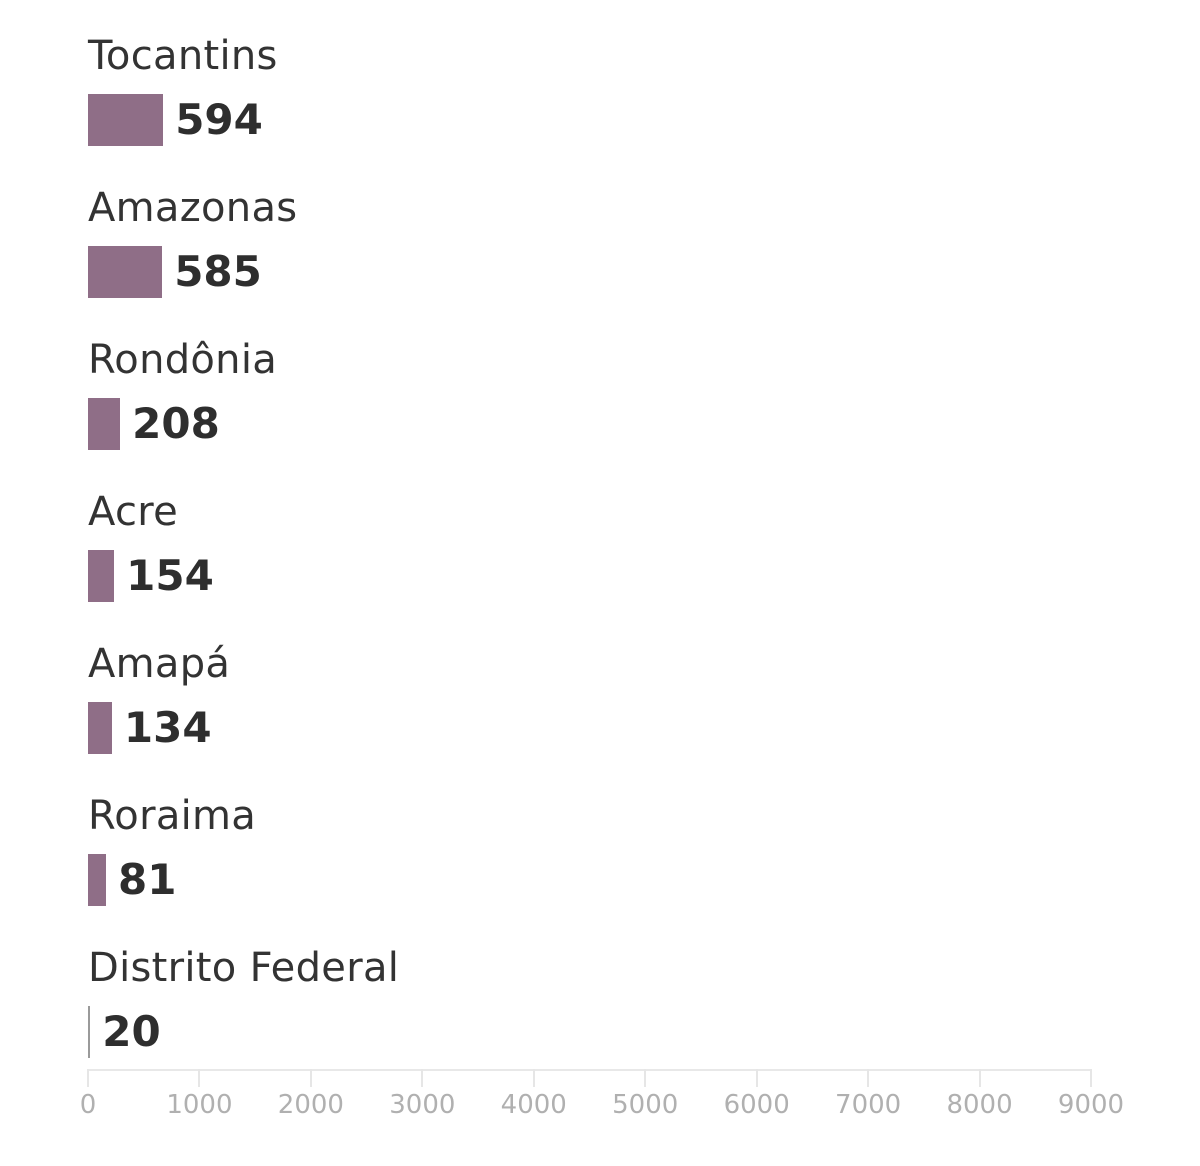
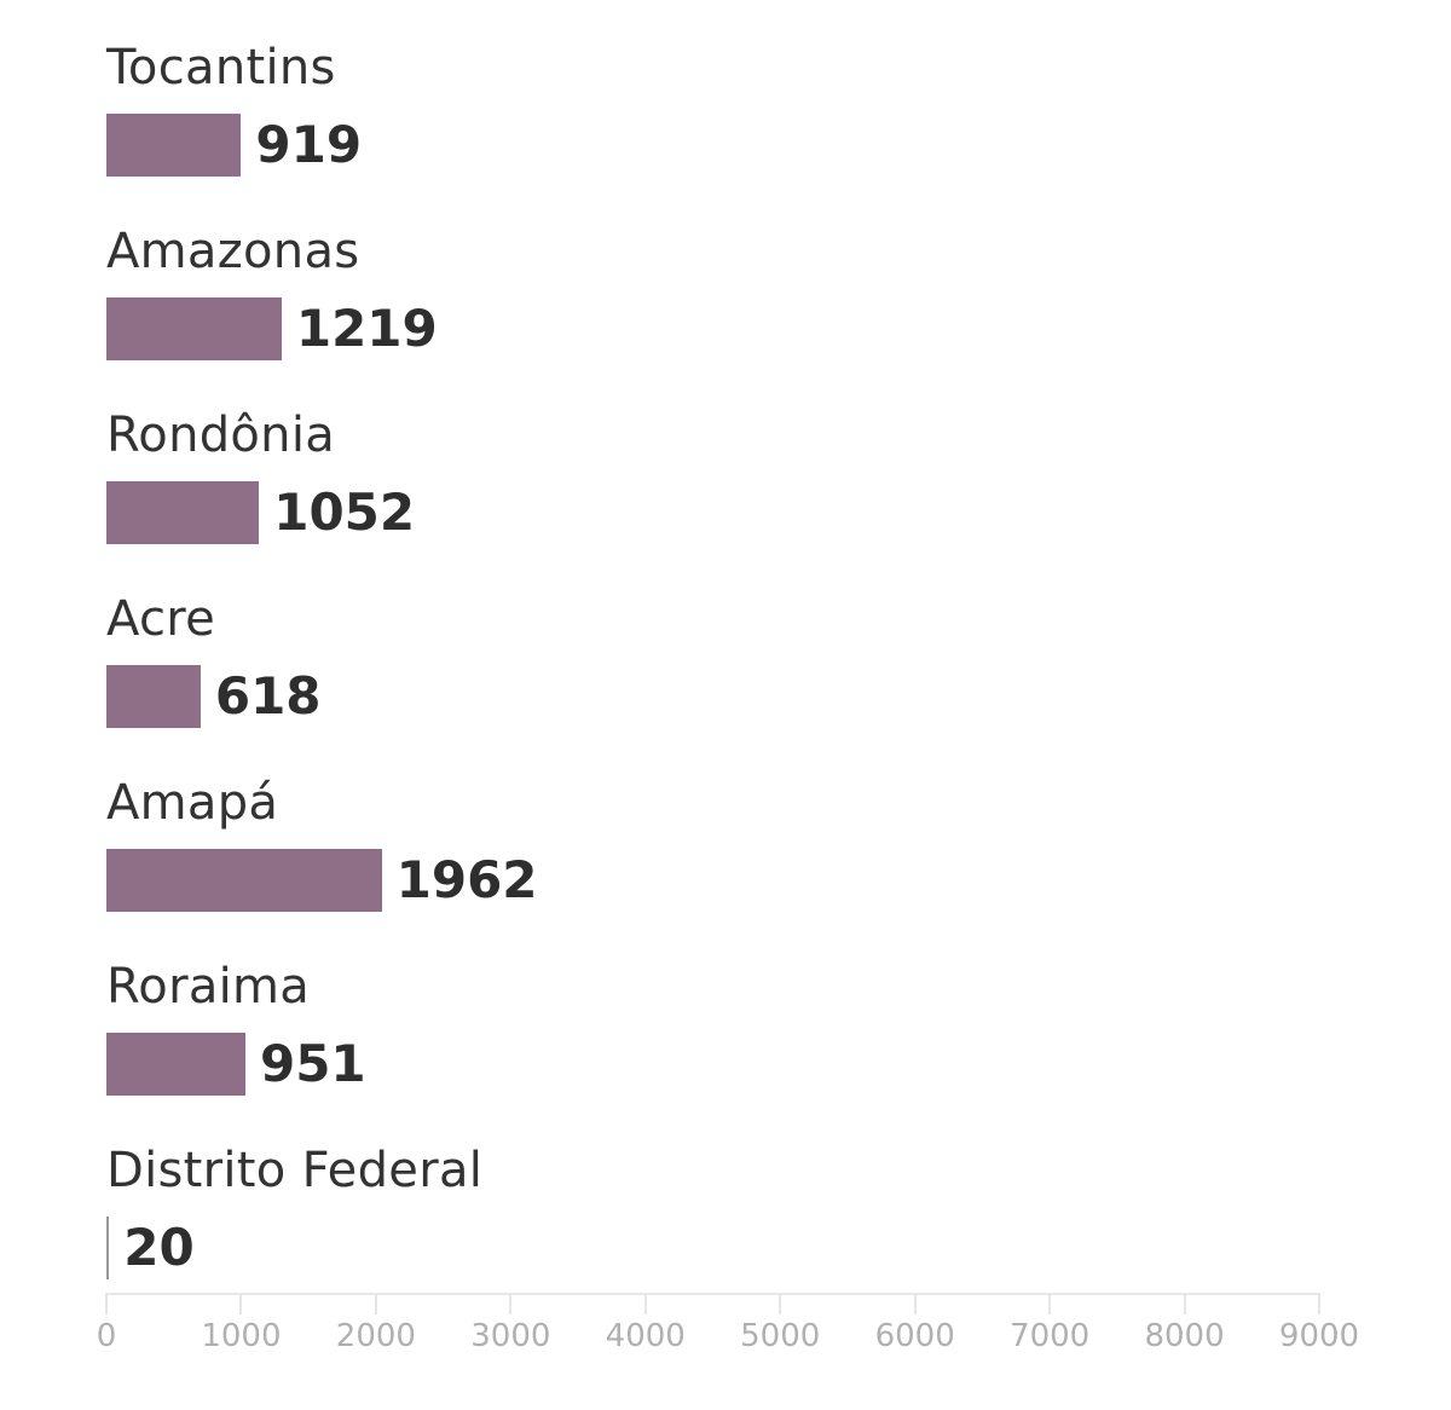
Tocantins: 594 -> 919
Amazonas: 585 -> 1219
Rondônia: 208 -> 1052
Acre: 154 -> 618
Amapá: 134 -> 1962
Roraima: 81 -> 951
